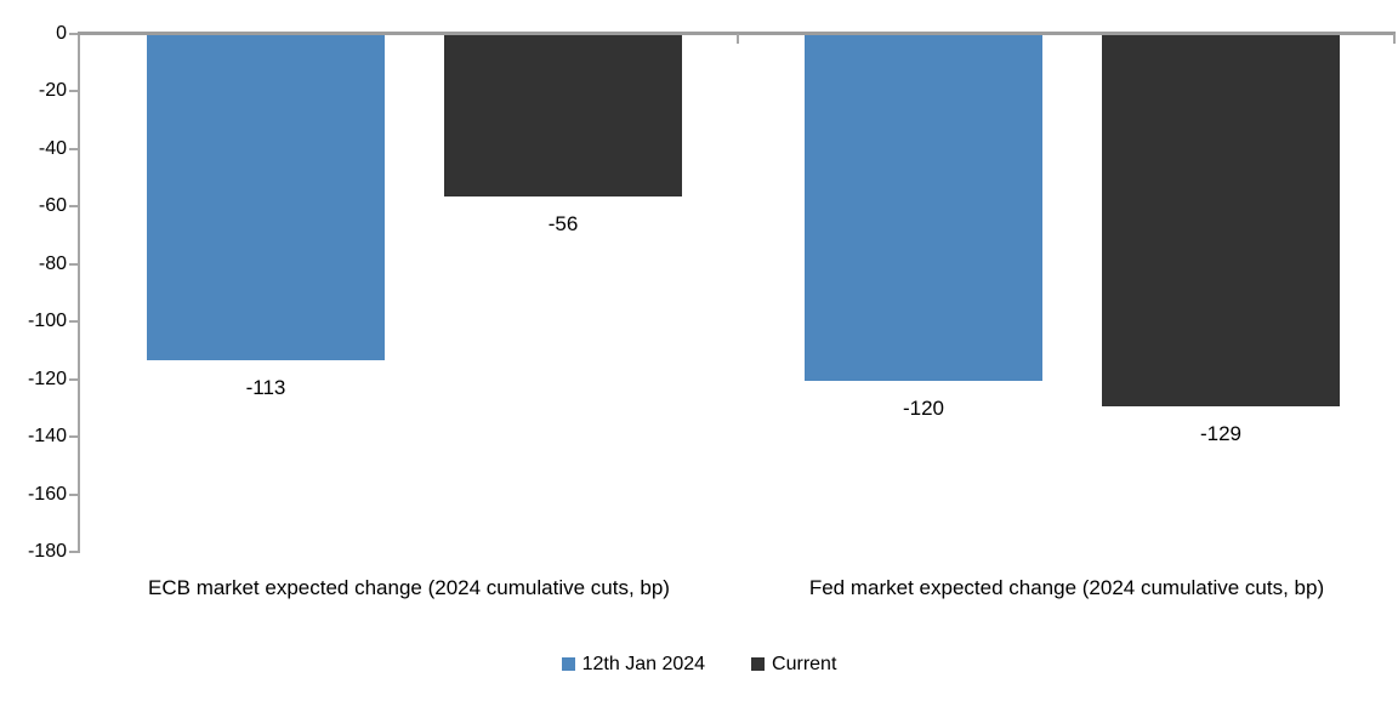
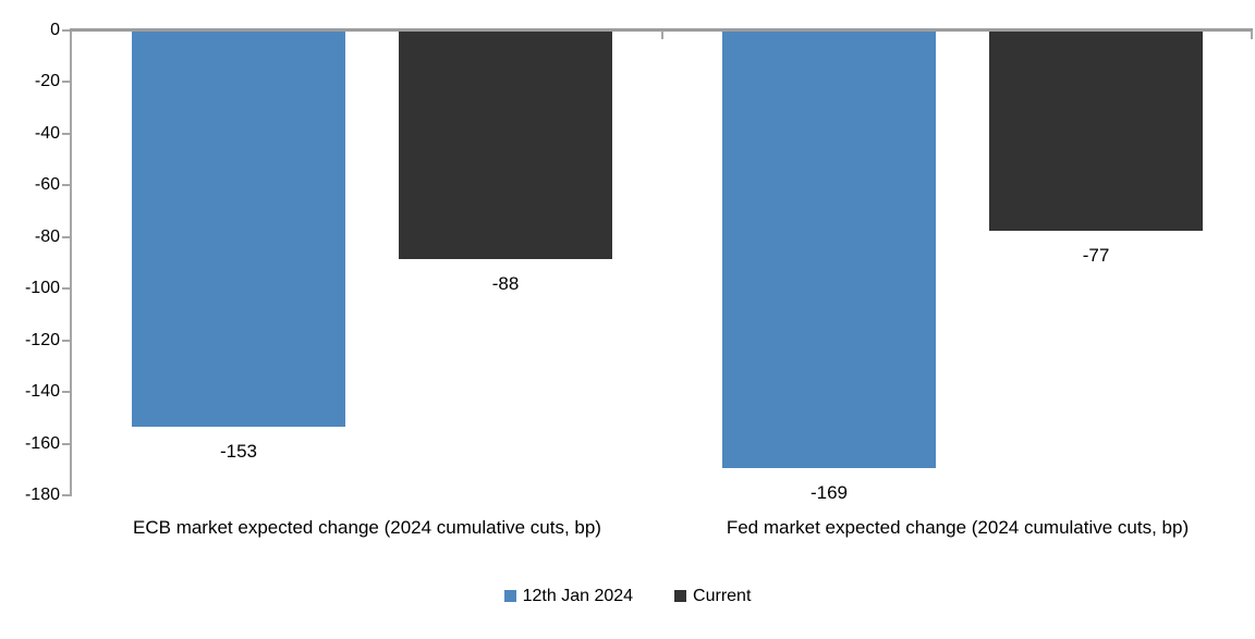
12th Jan 2024/ECB market expected change (2024 cumulative cuts, bp): -113 -> -153
Current/ECB market expected change (2024 cumulative cuts, bp): -56 -> -88
12th Jan 2024/Fed market expected change (2024 cumulative cuts, bp): -120 -> -169
Current/Fed market expected change (2024 cumulative cuts, bp): -129 -> -77
